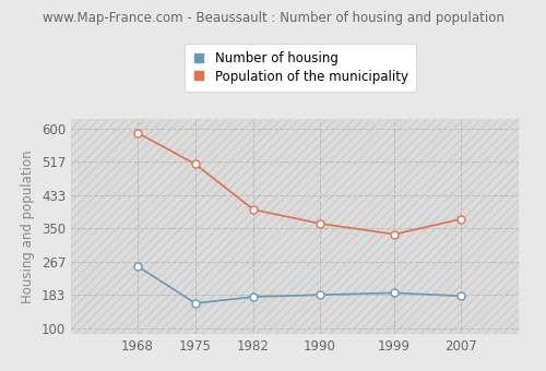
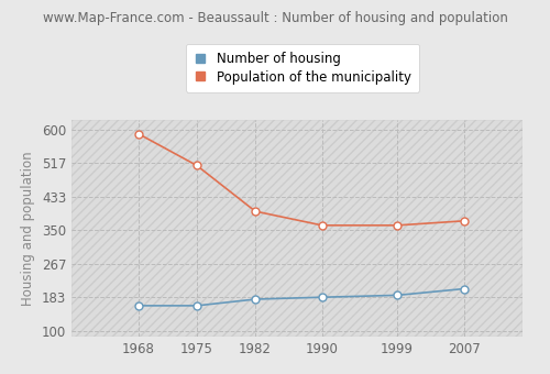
Number of housing/1968: 255 -> 162
Population of the municipality/1999: 335 -> 362
Number of housing/2007: 180 -> 204
